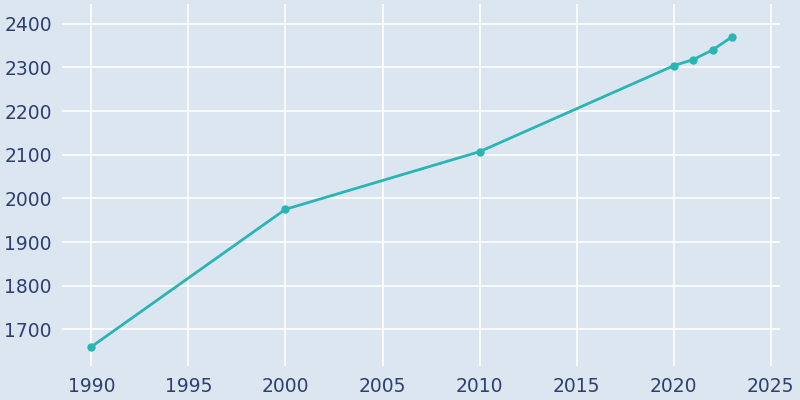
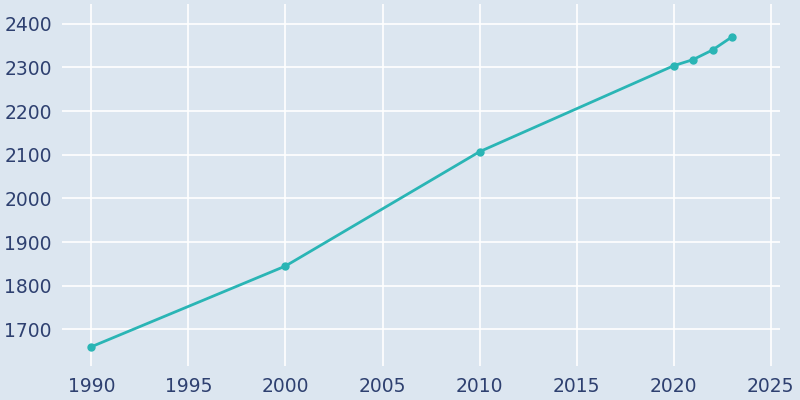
2000: 1975 -> 1845
